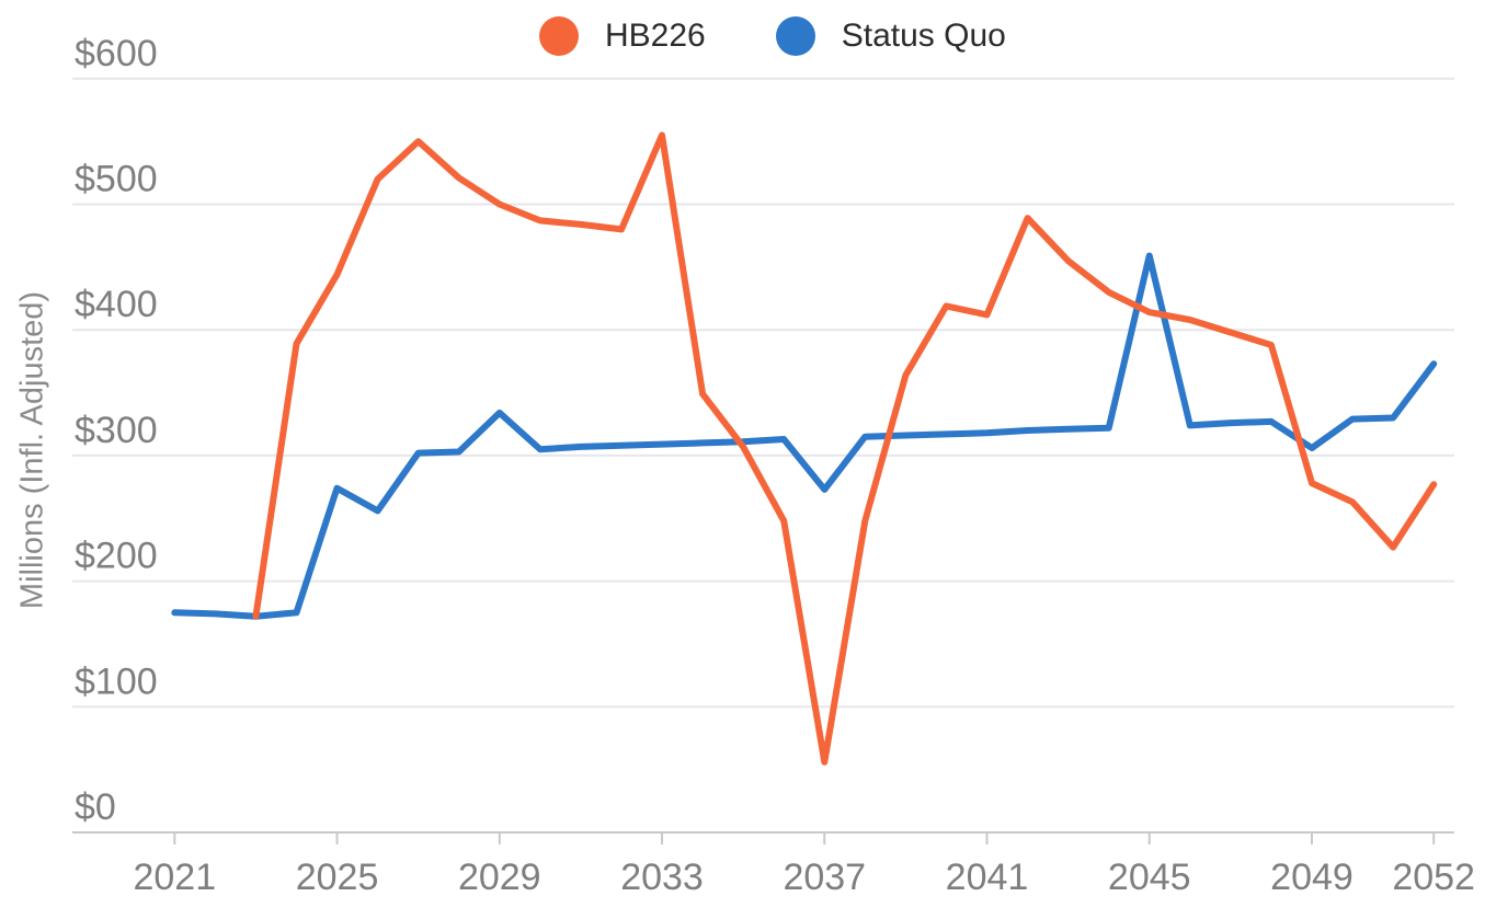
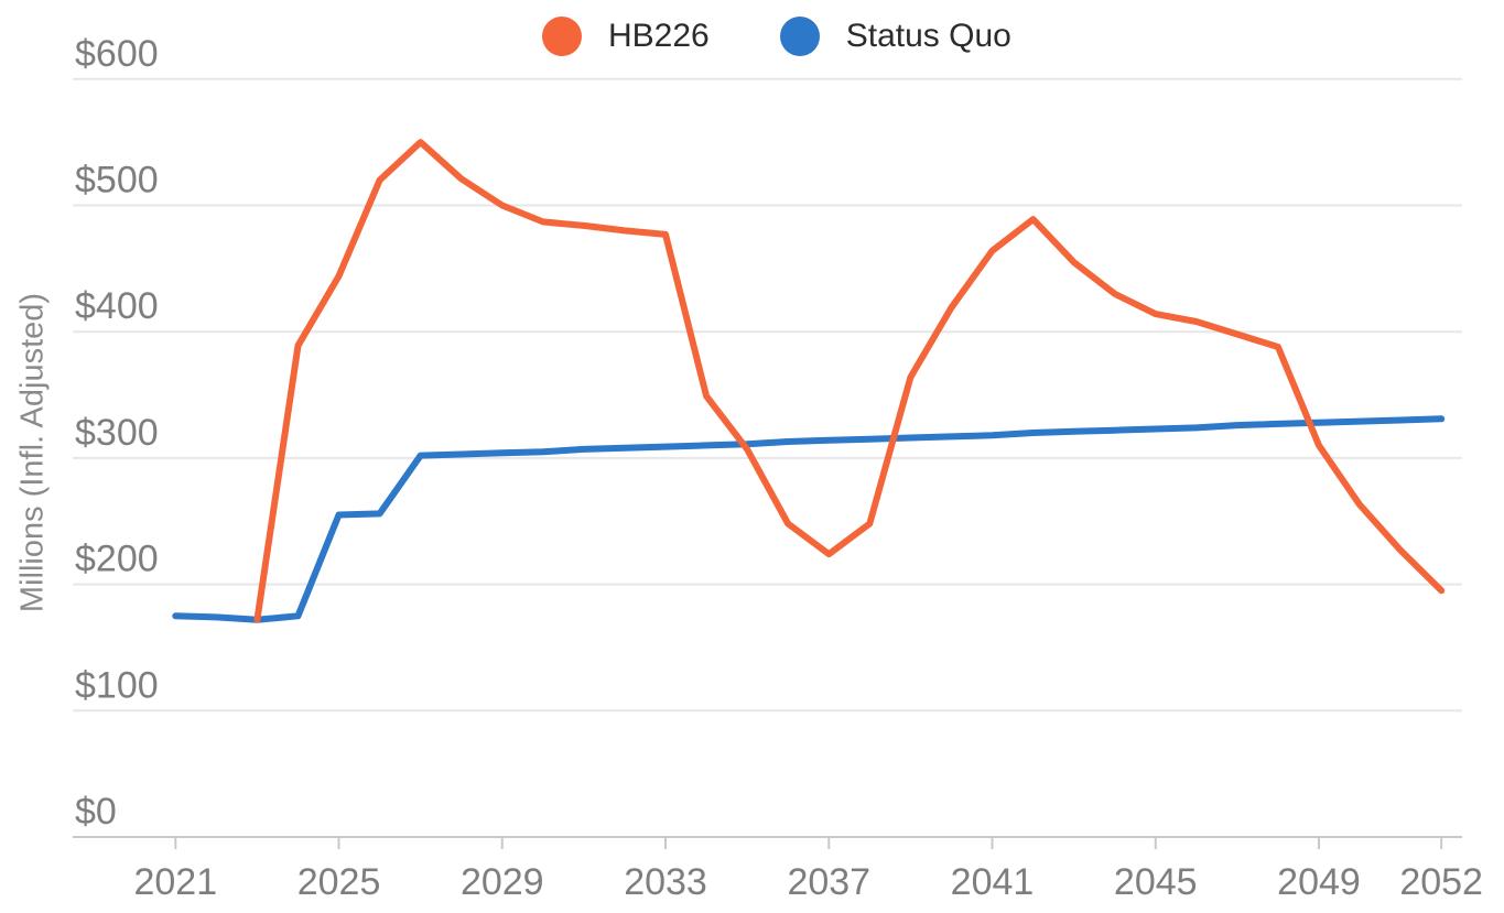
Status Quo/2025: $274 -> $255
Status Quo/2029: $334 -> $304
HB226/2033: $555 -> $477
Status Quo/2037: $273 -> $314
HB226/2037: $56 -> $224
HB226/2041: $412 -> $464
Status Quo/2045: $459 -> $323
Status Quo/2049: $306 -> $328
HB226/2049: $278 -> $310
Status Quo/2052: $373 -> $331
HB226/2052: $277 -> $195
